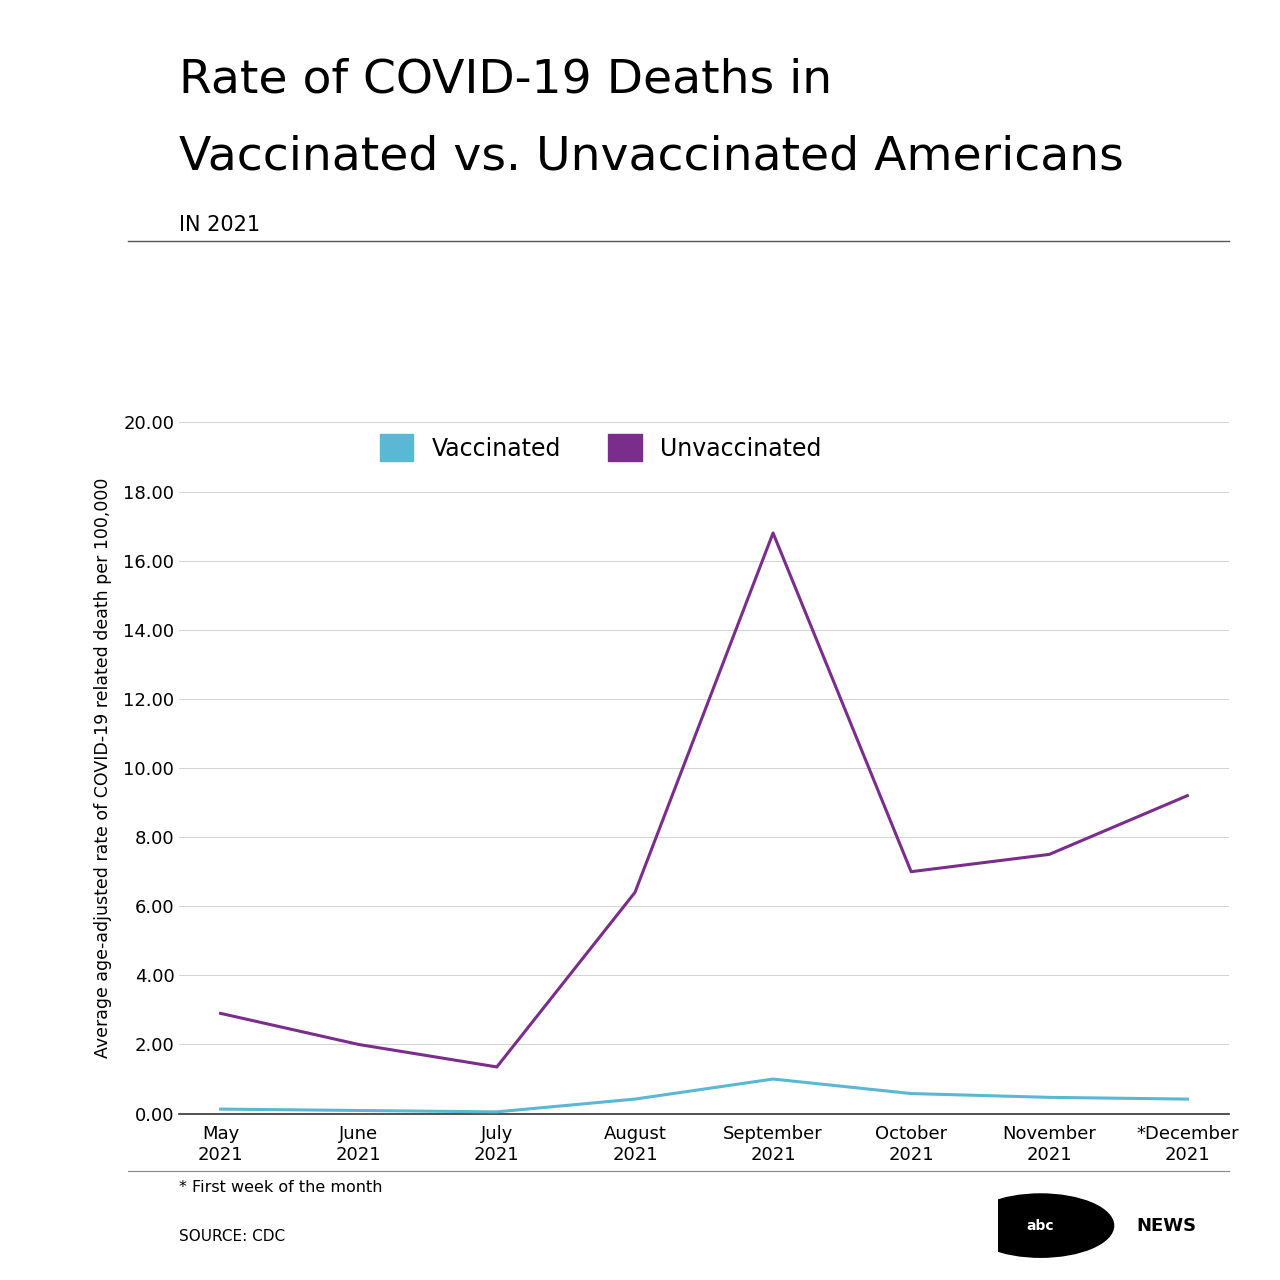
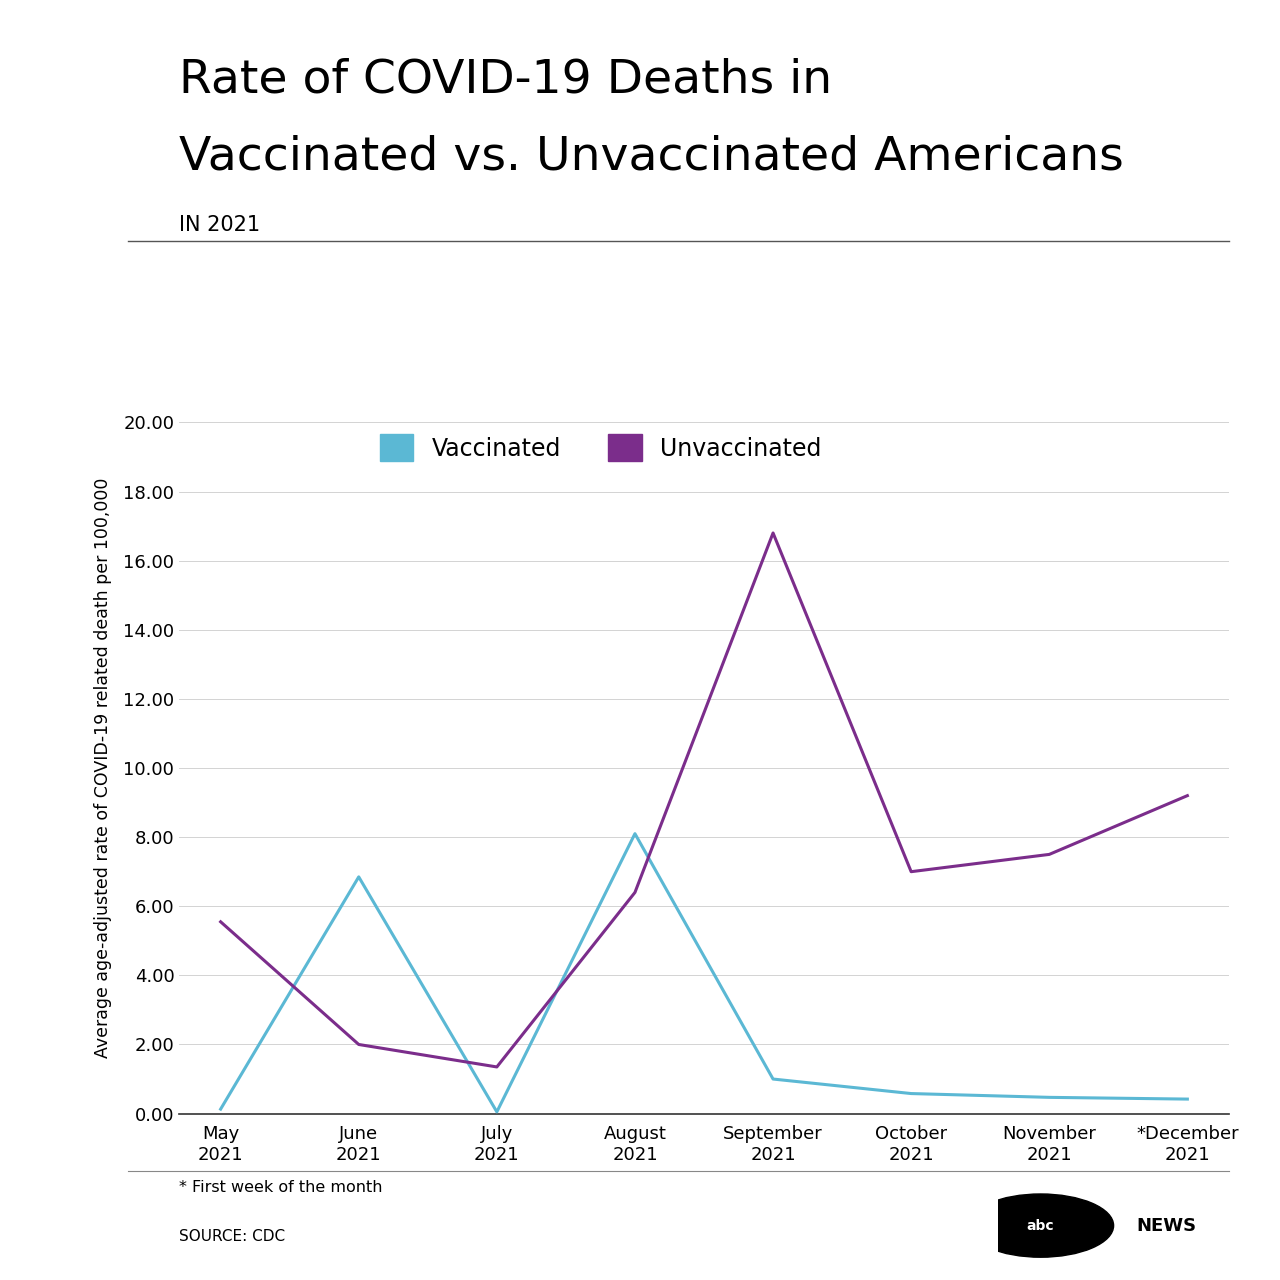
Unvaccinated/May 2021: 2.90 -> 5.55
Vaccinated/June 2021: 0.09 -> 6.85
Vaccinated/August 2021: 0.42 -> 8.10
